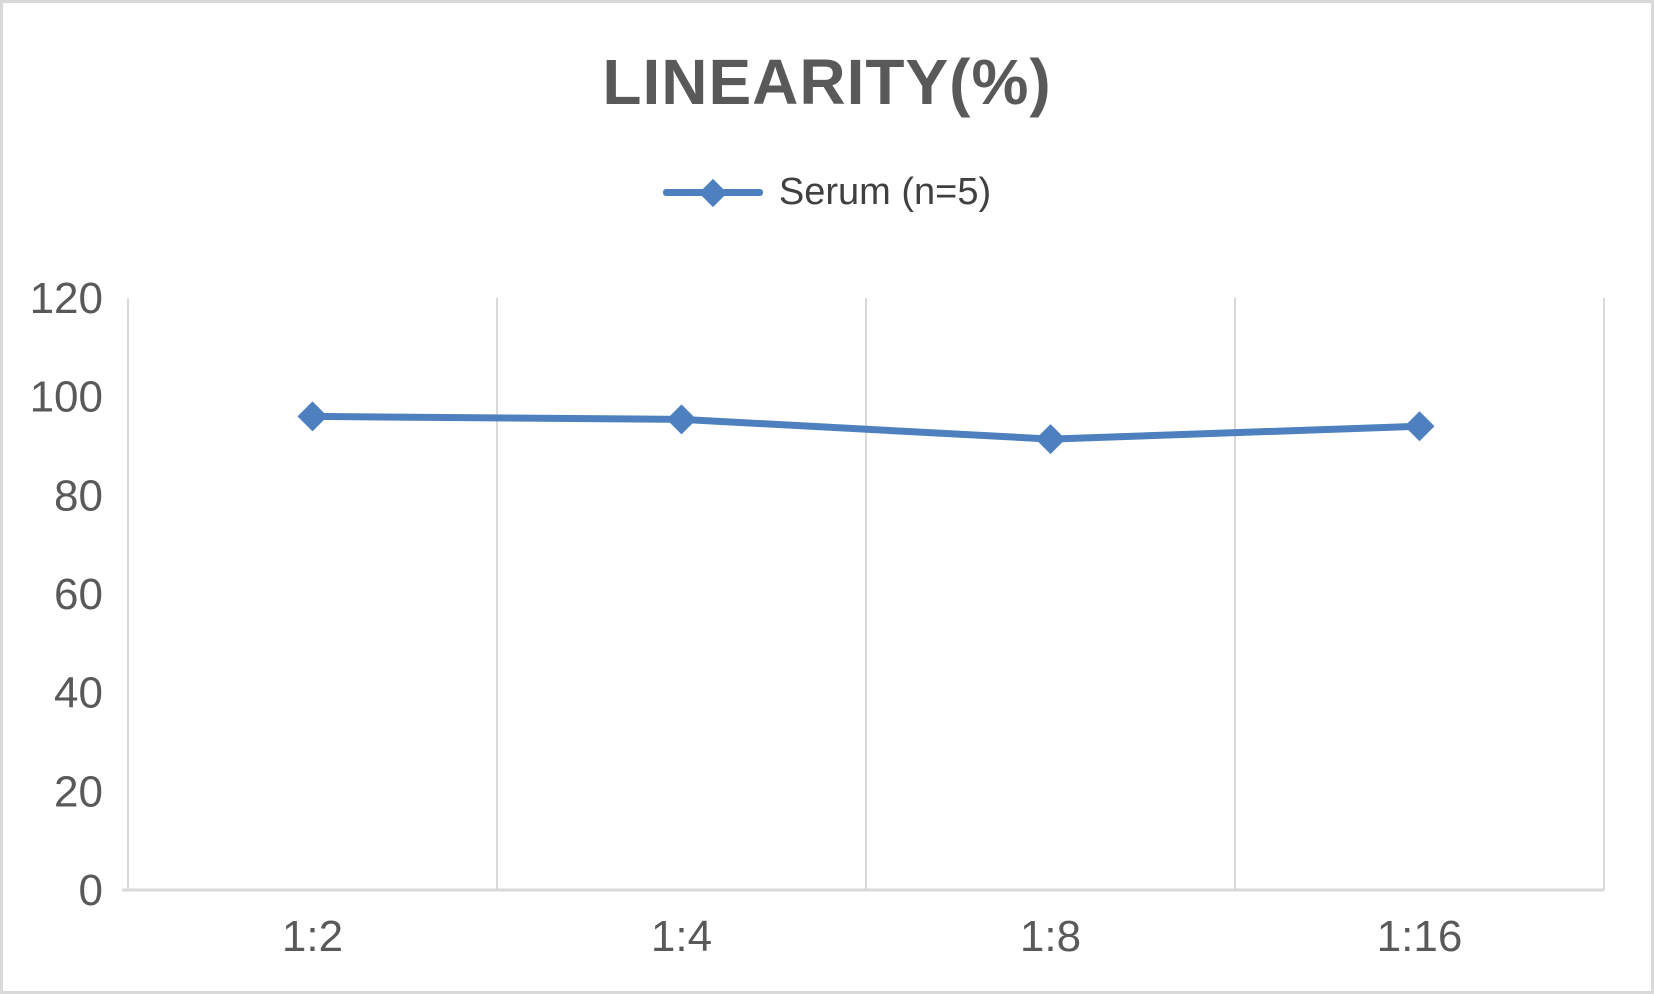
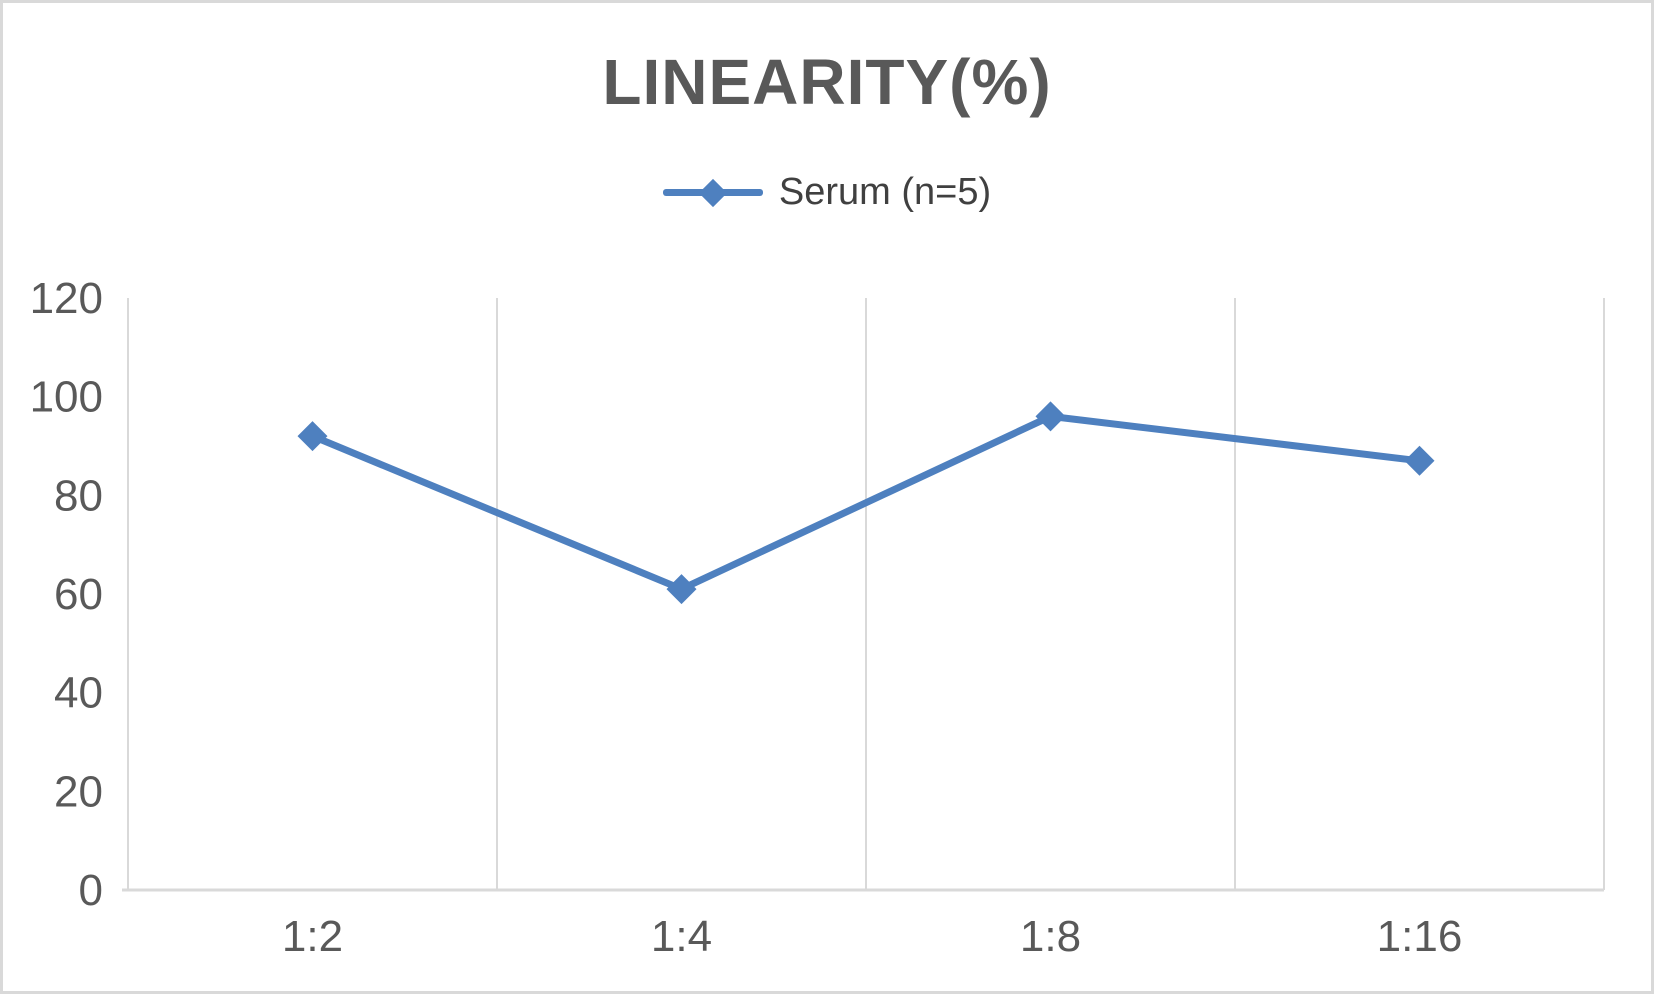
1:2: 96 -> 92
1:4: 95 -> 61
1:8: 91 -> 96
1:16: 94 -> 87
